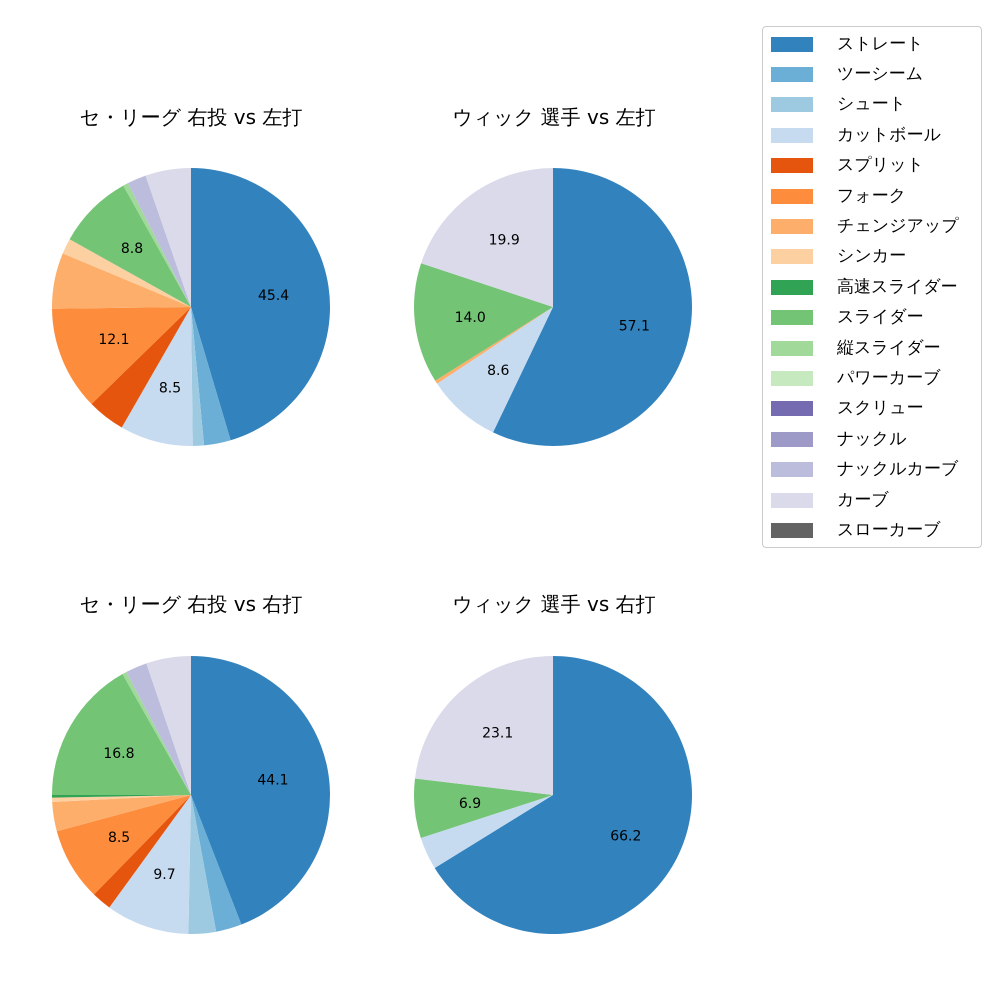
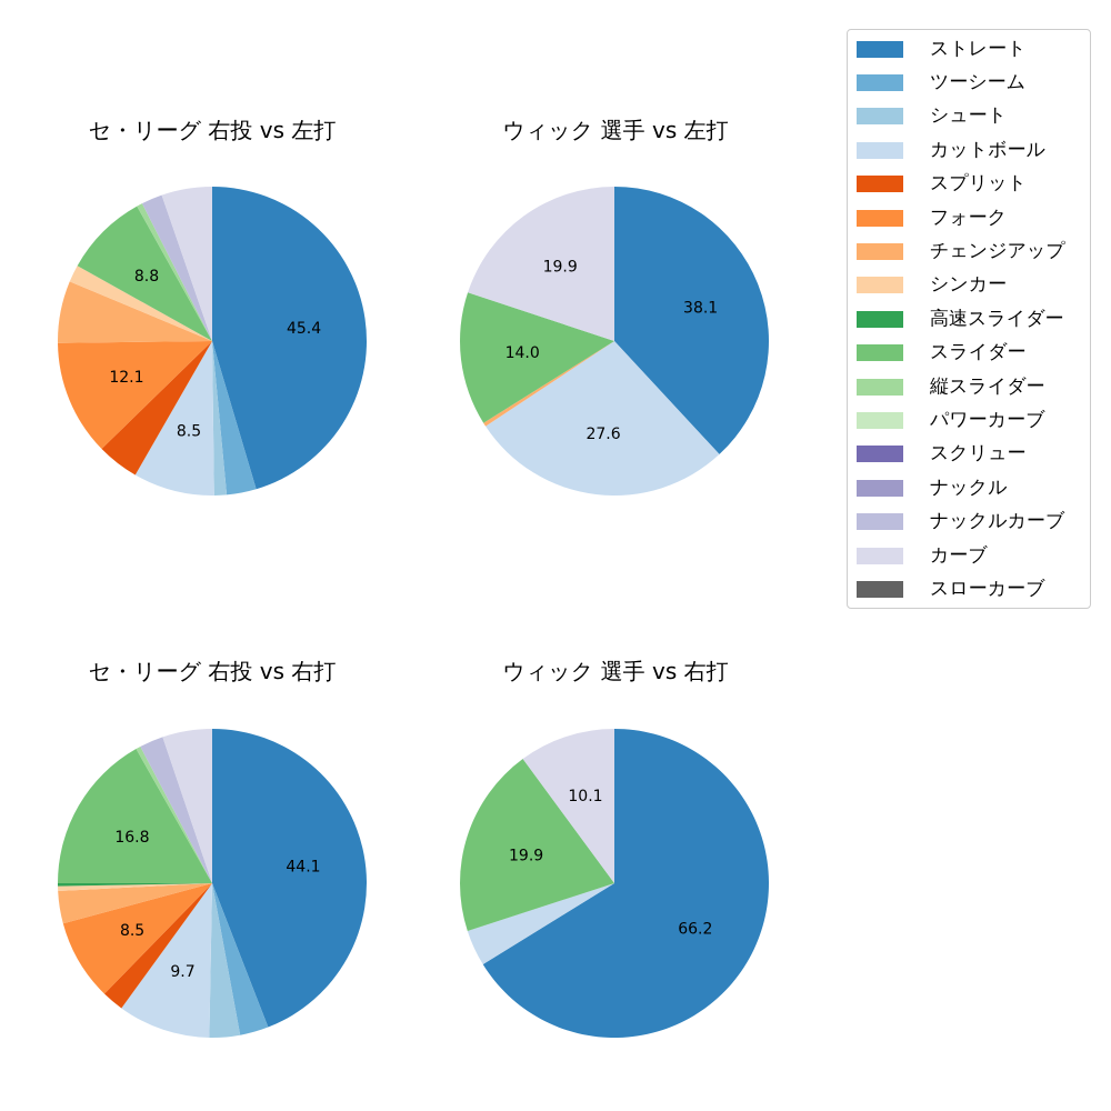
ウィック 選手 vs 左打/ストレート: 57.1 -> 38.1
ウィック 選手 vs 左打/カットボール: 8.6 -> 27.6
ウィック 選手 vs 右打/スライダー: 6.9 -> 19.9
ウィック 選手 vs 右打/カーブ: 23.1 -> 10.1
